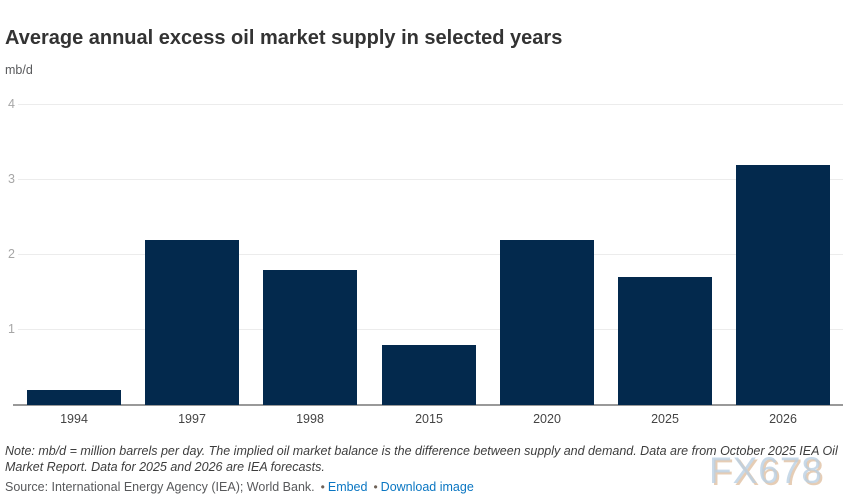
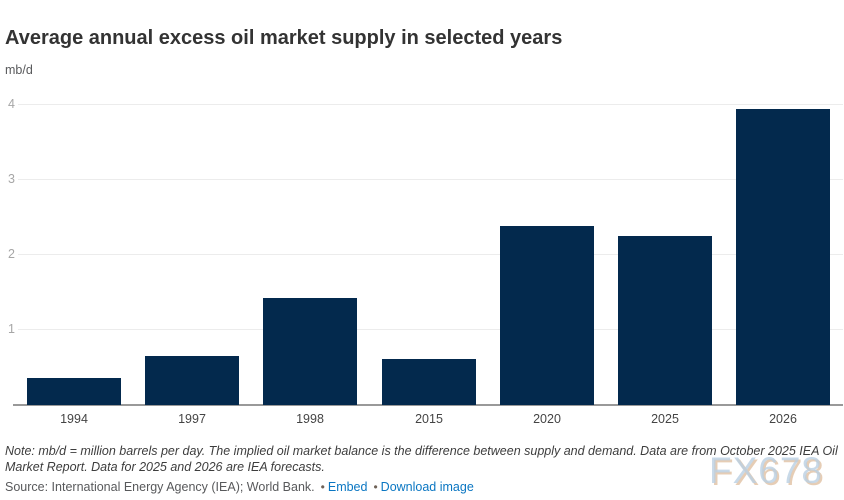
1994: 0.2 -> 0.4
1997: 2.2 -> 0.7
1998: 1.8 -> 1.4
2015: 0.8 -> 0.6
2020: 2.2 -> 2.4
2025: 1.7 -> 2.3
2026: 3.2 -> 4.0
